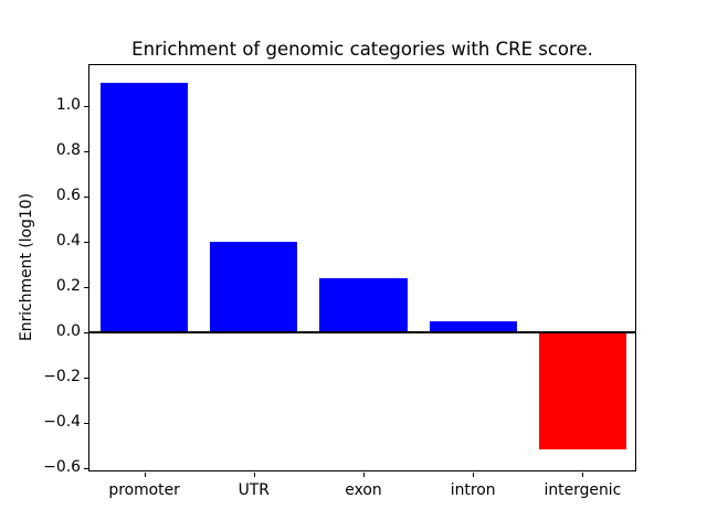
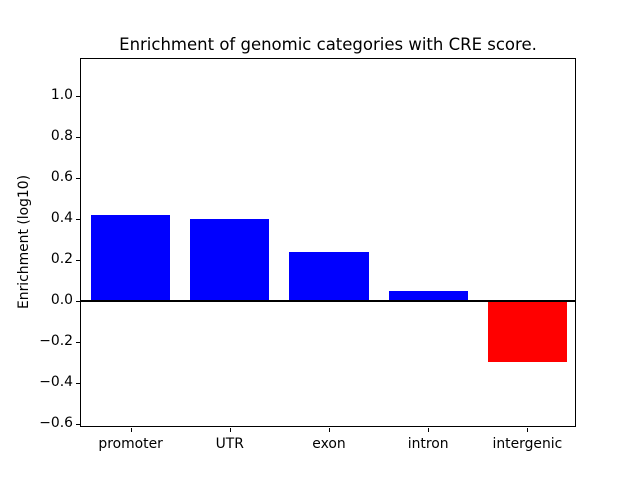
promoter: 1.10 -> 0.42
intergenic: -0.52 -> -0.30
